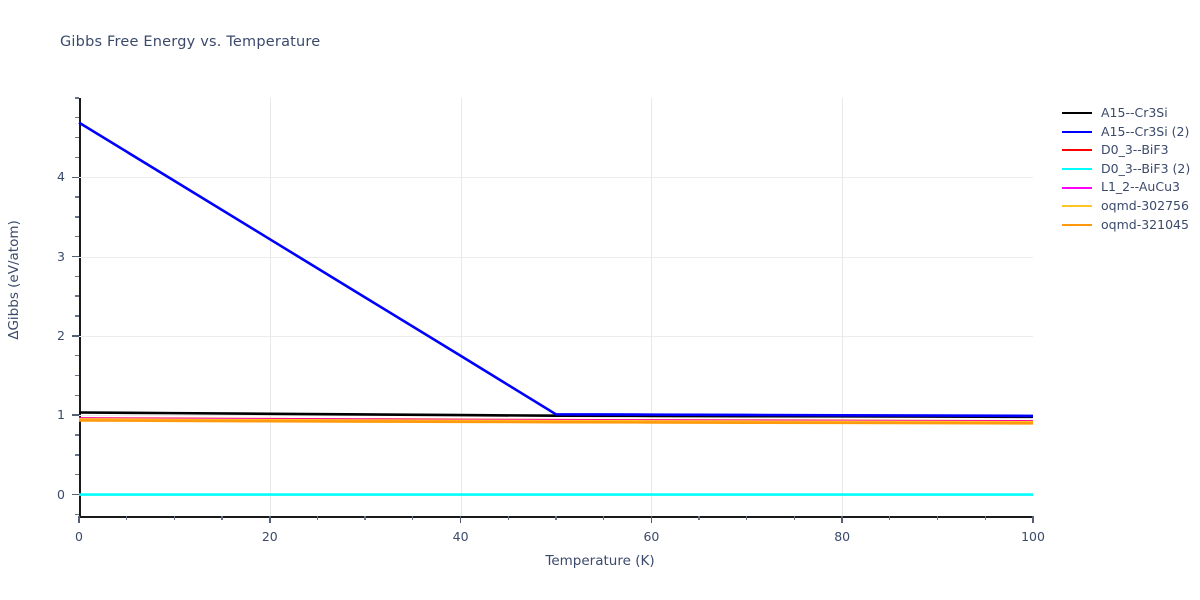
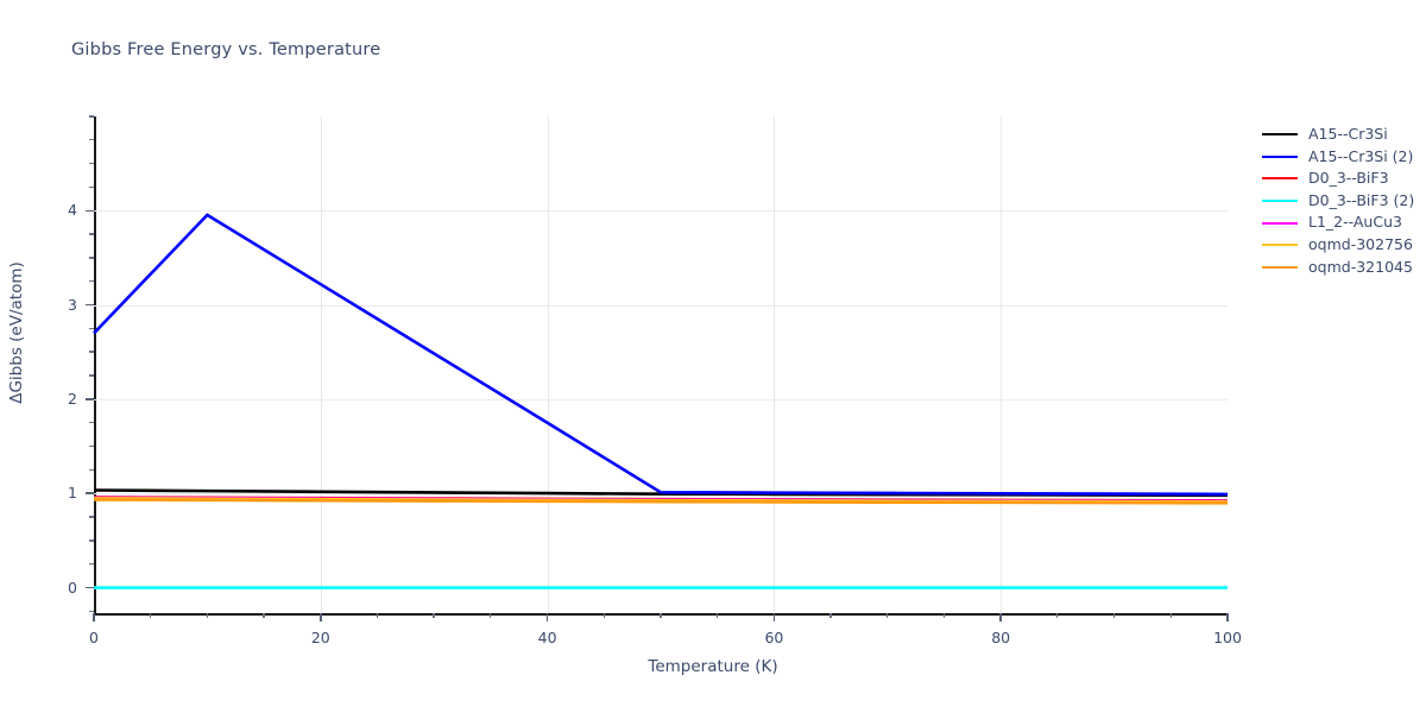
A15--Cr3Si (2)/0: 4.7 -> 2.7
